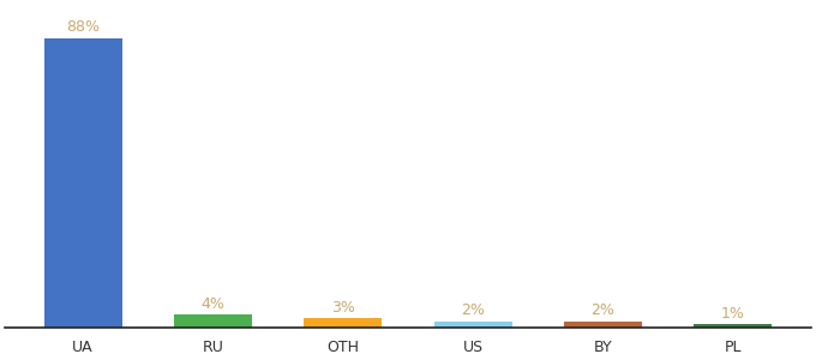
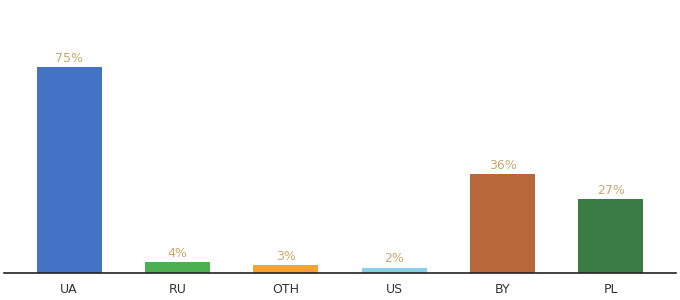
UA: 88% -> 75%
BY: 2% -> 36%
PL: 1% -> 27%
